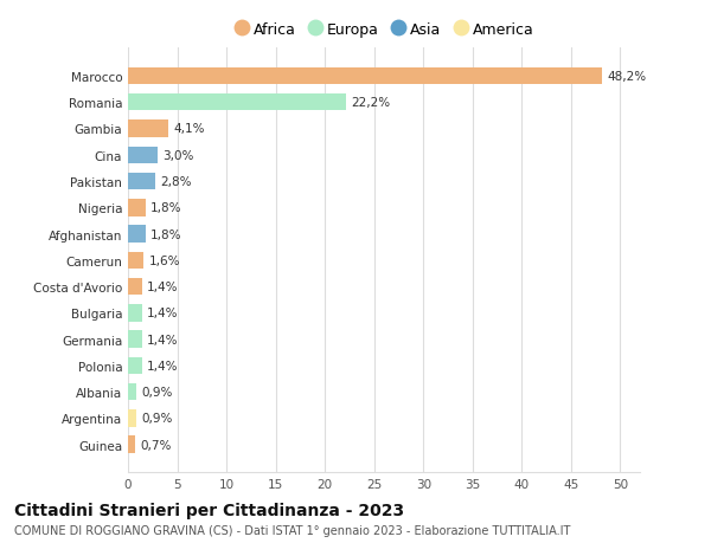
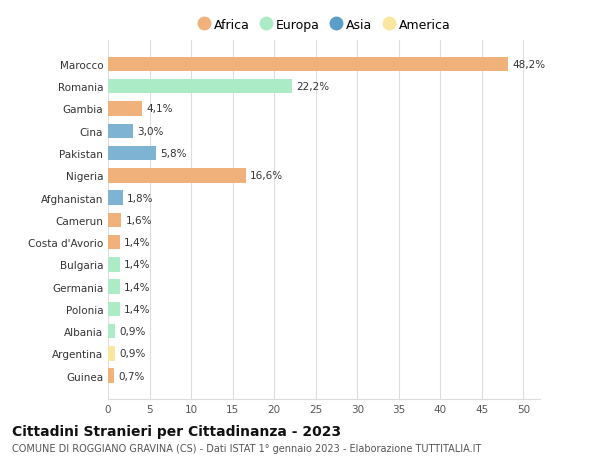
Pakistan: 2,8% -> 5,8%
Nigeria: 1,8% -> 16,6%
